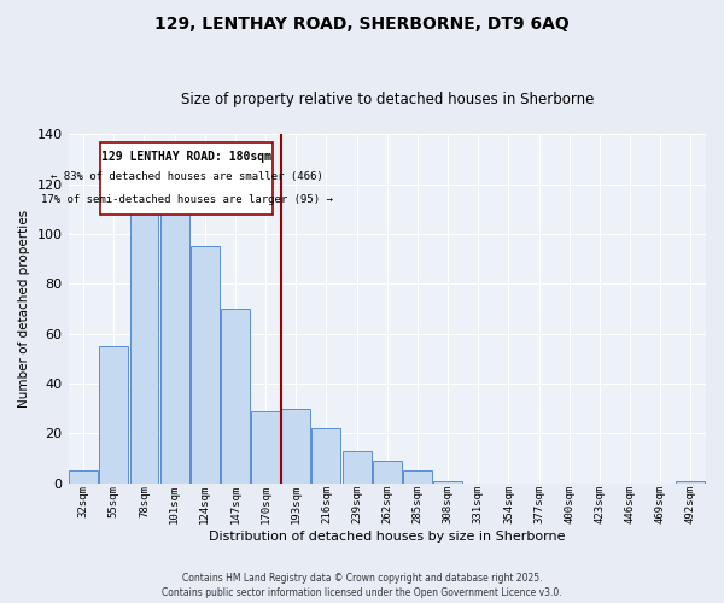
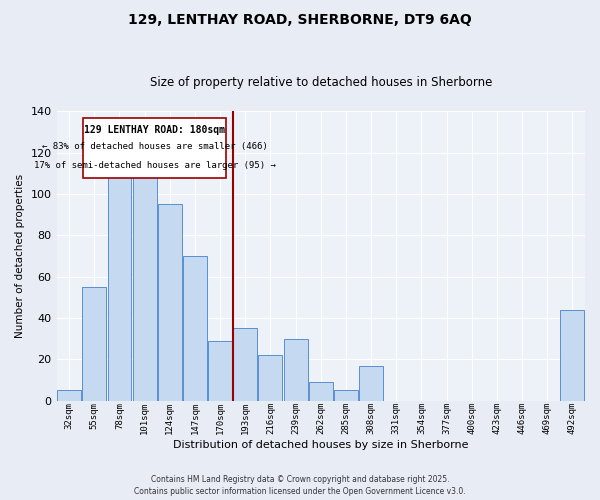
193sqm: 30 -> 35
239sqm: 13 -> 30
308sqm: 1 -> 17
492sqm: 1 -> 44
